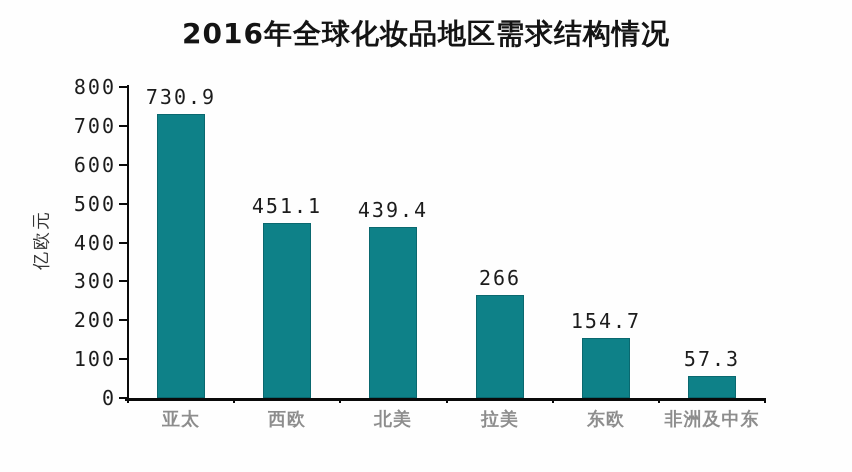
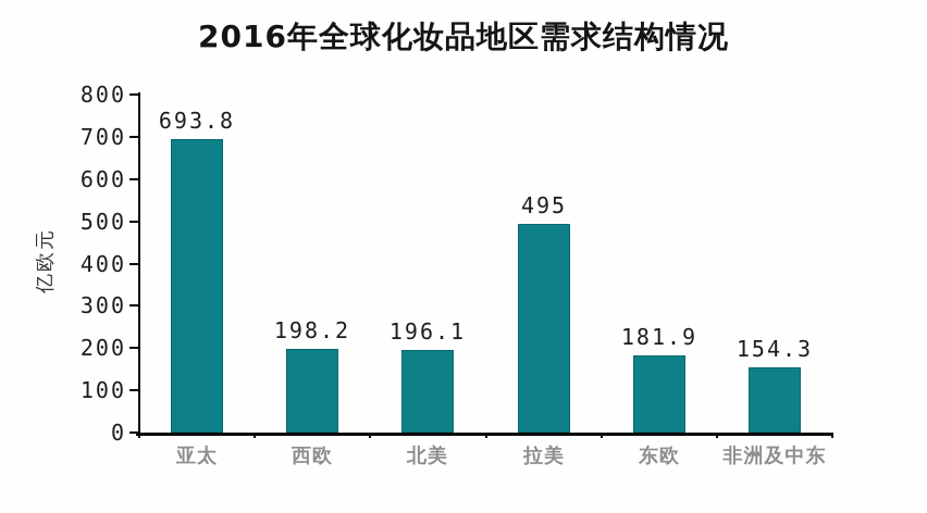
亚太: 730.9 -> 693.8
西欧: 451.1 -> 198.2
北美: 439.4 -> 196.1
拉美: 266 -> 495
东欧: 154.7 -> 181.9
非洲及中东: 57.3 -> 154.3
